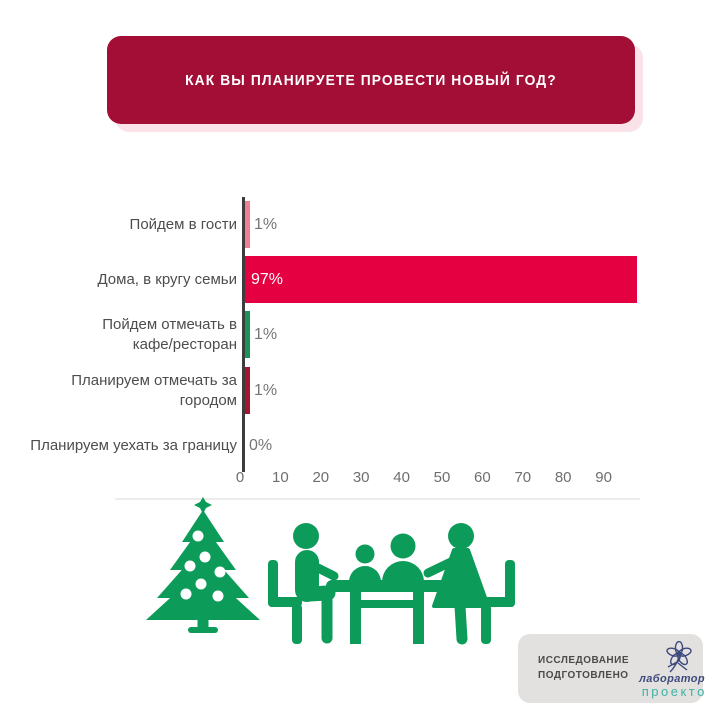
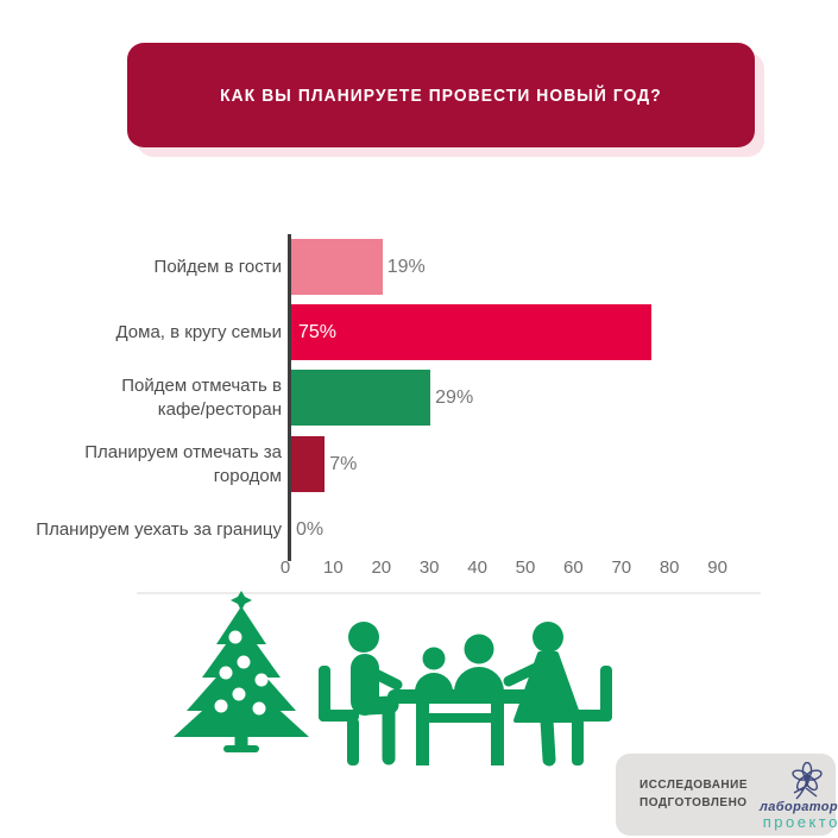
Дома, в кругу семьи: 97% -> 75%
Пойдем отмечать в кафе/ресторан: 1% -> 29%
Планируем отмечать за городом: 1% -> 7%
Пойдем в гости: 1% -> 19%
